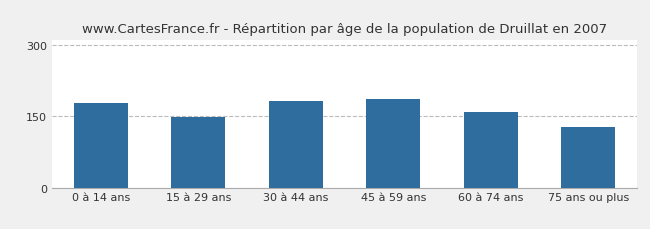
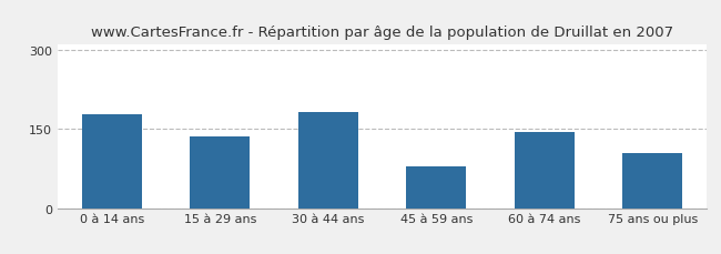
15 à 29 ans: 148 -> 135
45 à 59 ans: 187 -> 80
60 à 74 ans: 160 -> 145
75 ans ou plus: 127 -> 105
